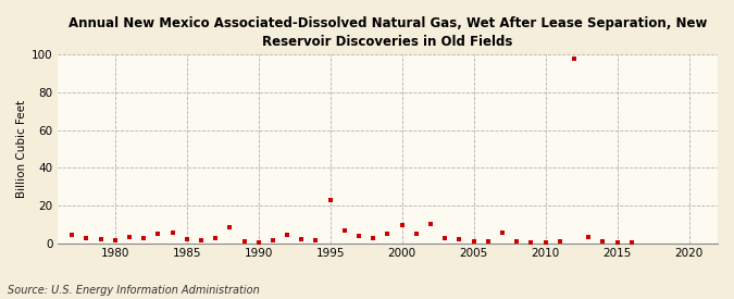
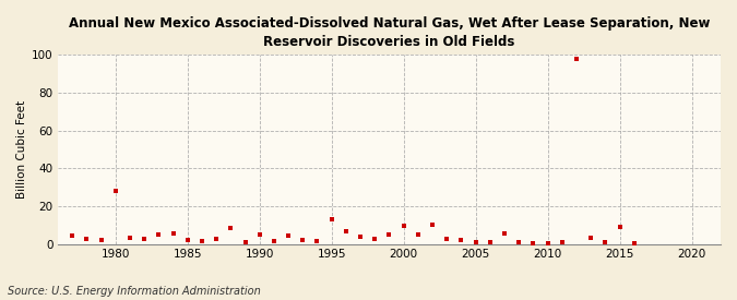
1980: 2 -> 28
1990: 0 -> 5
1995: 23 -> 13
2015: 0 -> 9
